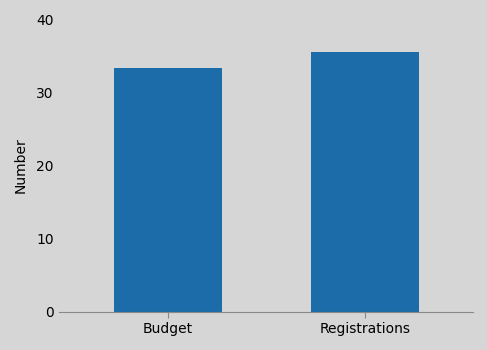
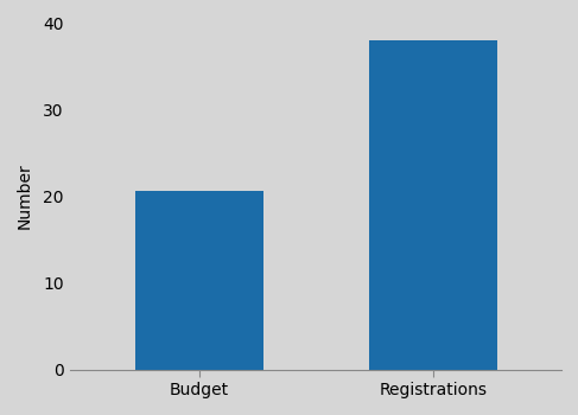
Budget: 33.3 -> 20.6
Registrations: 35.5 -> 38.0
